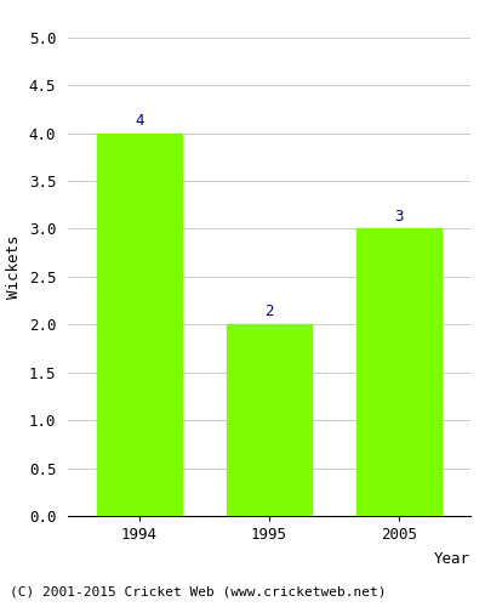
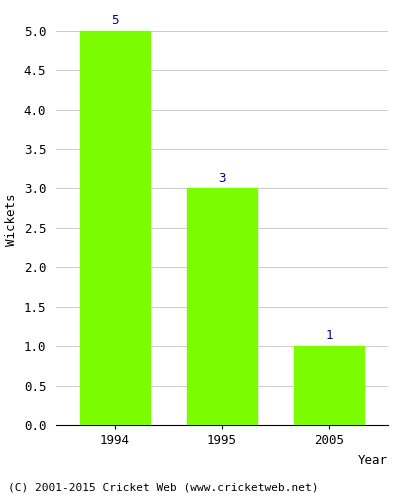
1994: 4 -> 5
1995: 2 -> 3
2005: 3 -> 1
